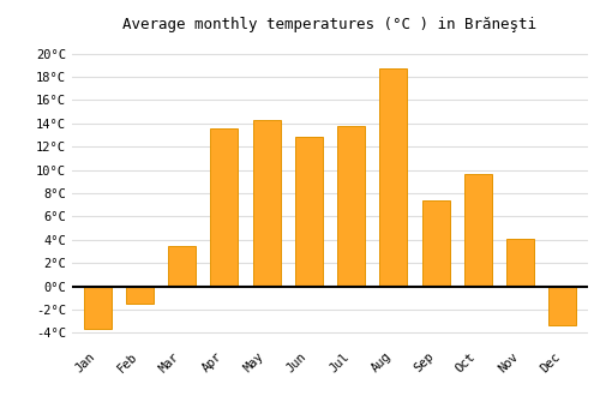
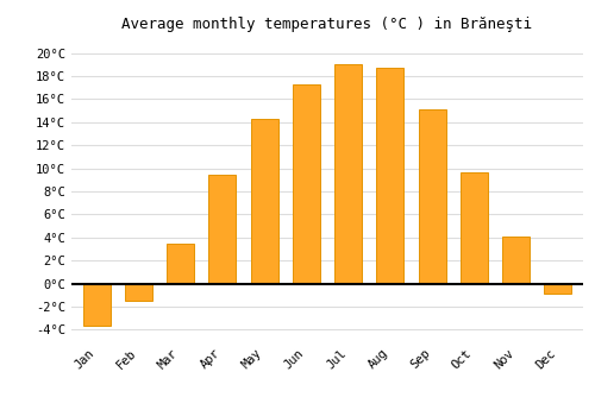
Apr: 13.6°C -> 9.4°C
Jun: 12.8°C -> 17.3°C
Jul: 13.8°C -> 19.0°C
Sep: 7.4°C -> 15.1°C
Dec: -3.4°C -> -0.9°C
